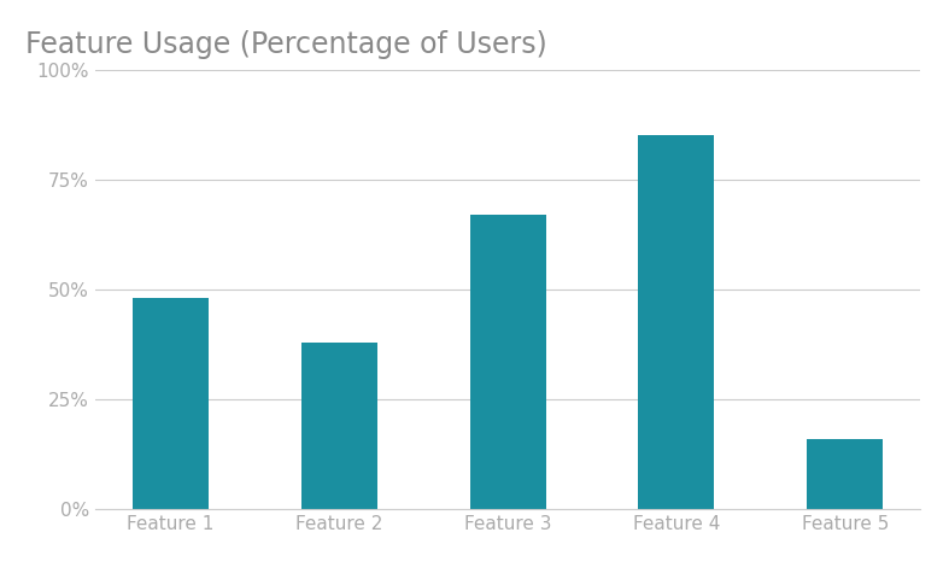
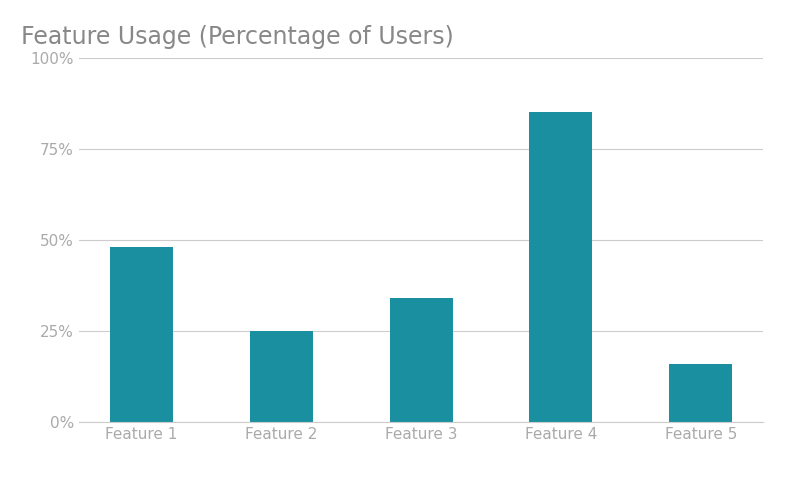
Feature 2: 38% -> 25%
Feature 3: 67% -> 34%
